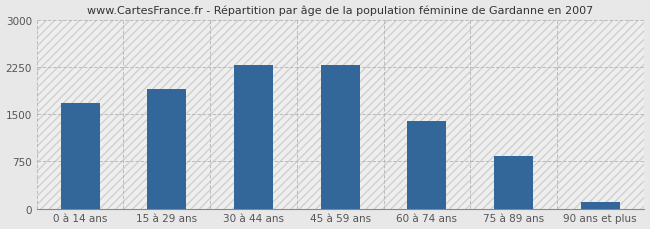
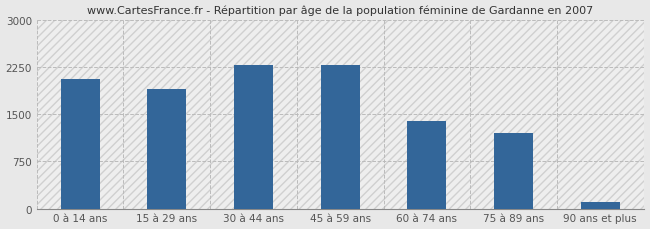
0 à 14 ans: 1680 -> 2060
75 à 89 ans: 840 -> 1200
